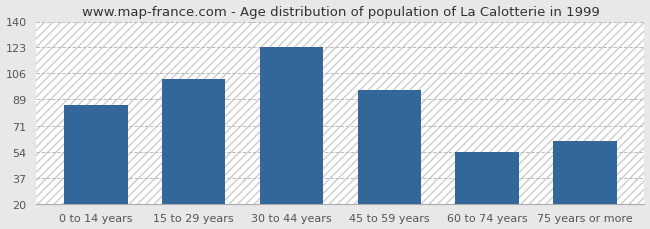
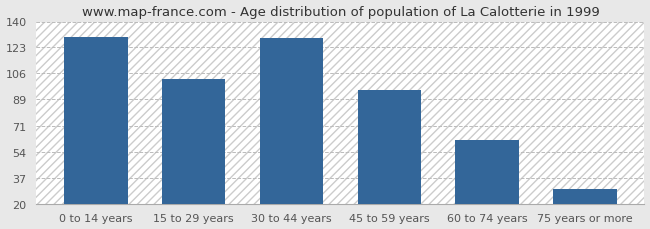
0 to 14 years: 85 -> 130
30 to 44 years: 123 -> 129
60 to 74 years: 54 -> 62
75 years or more: 61 -> 30
